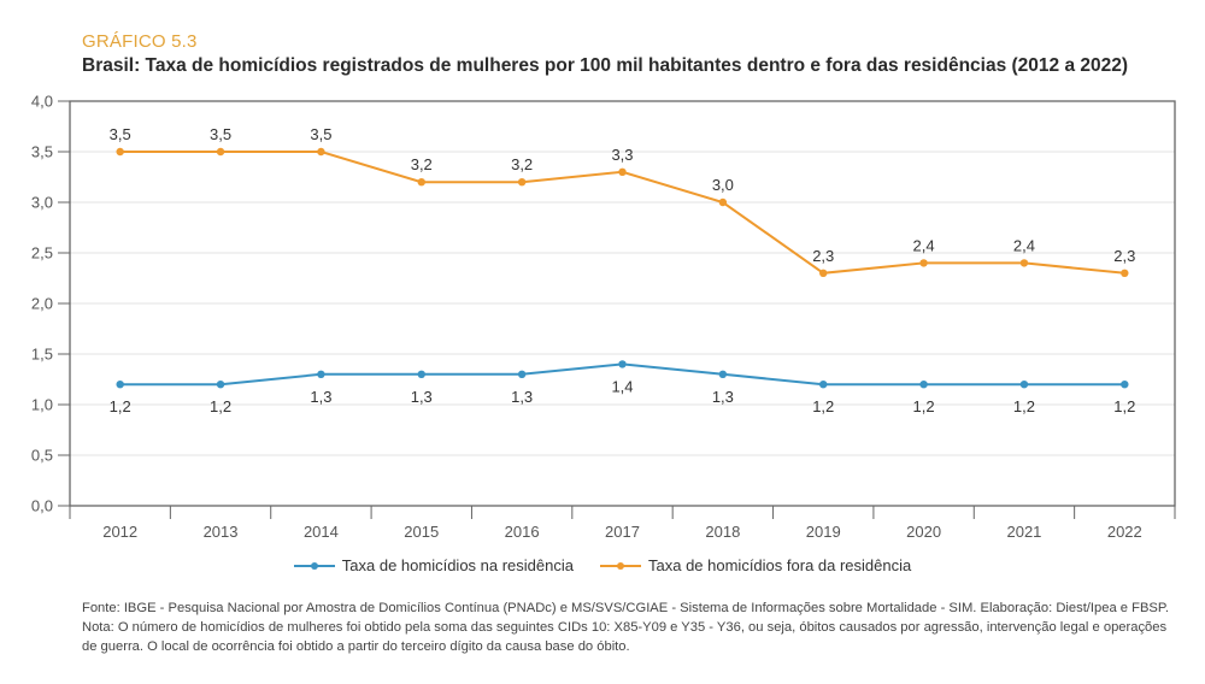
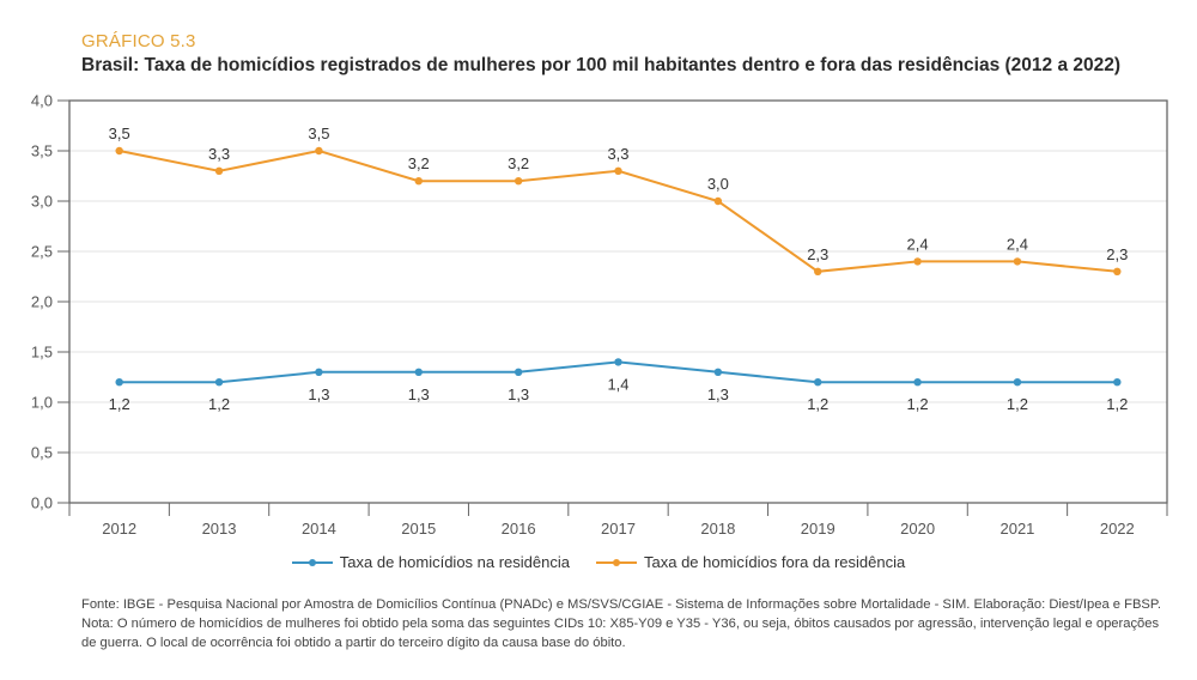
Taxa de homicídios fora da residência/2013: 3,5 -> 3,3
